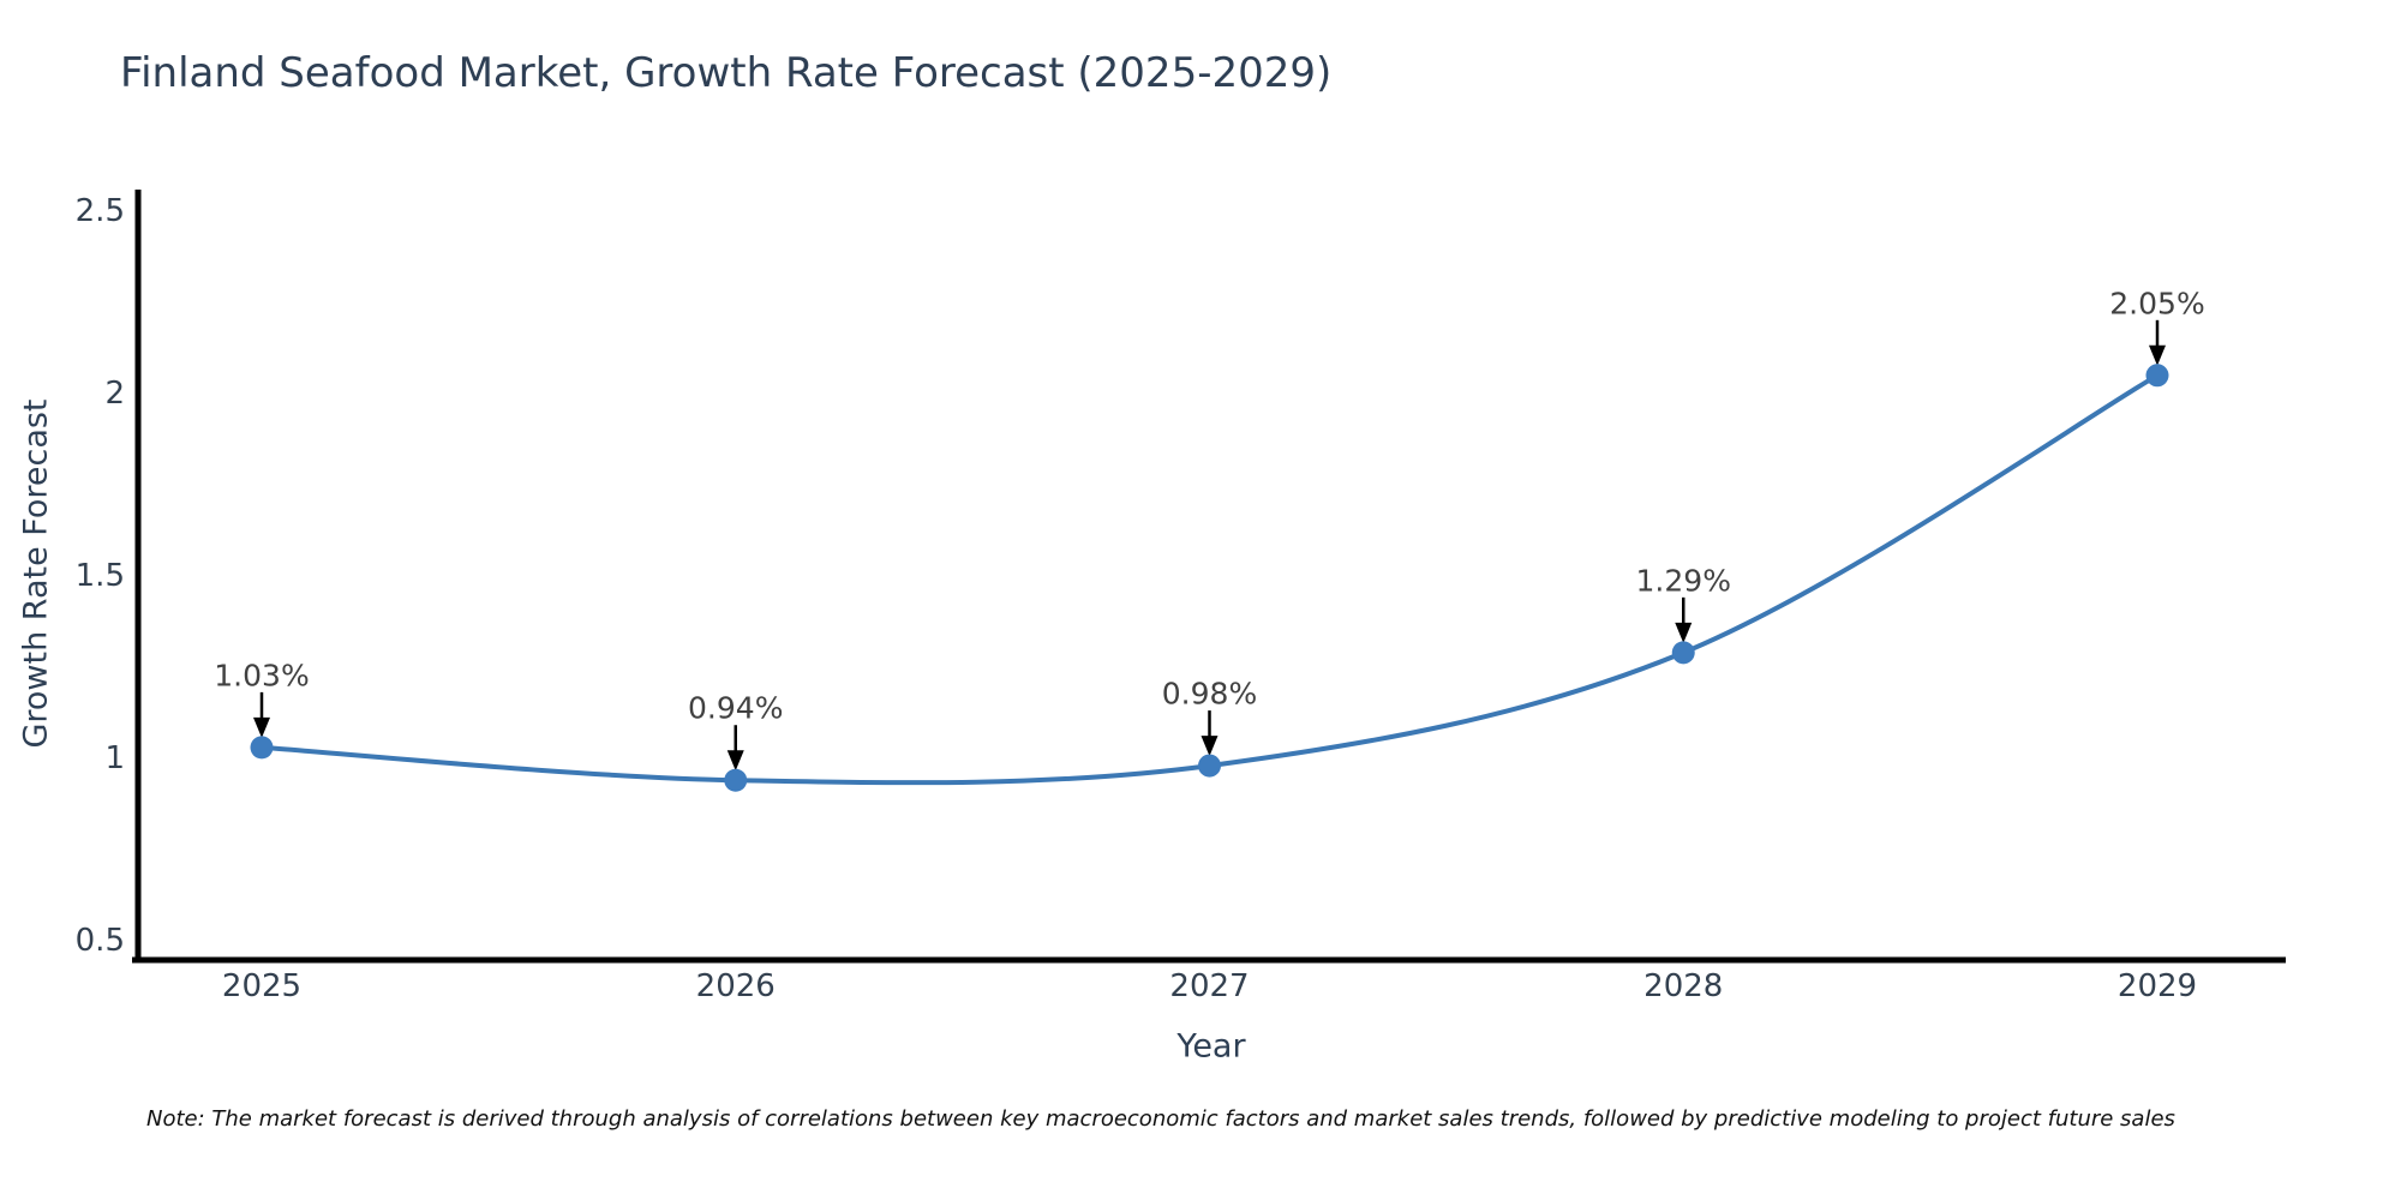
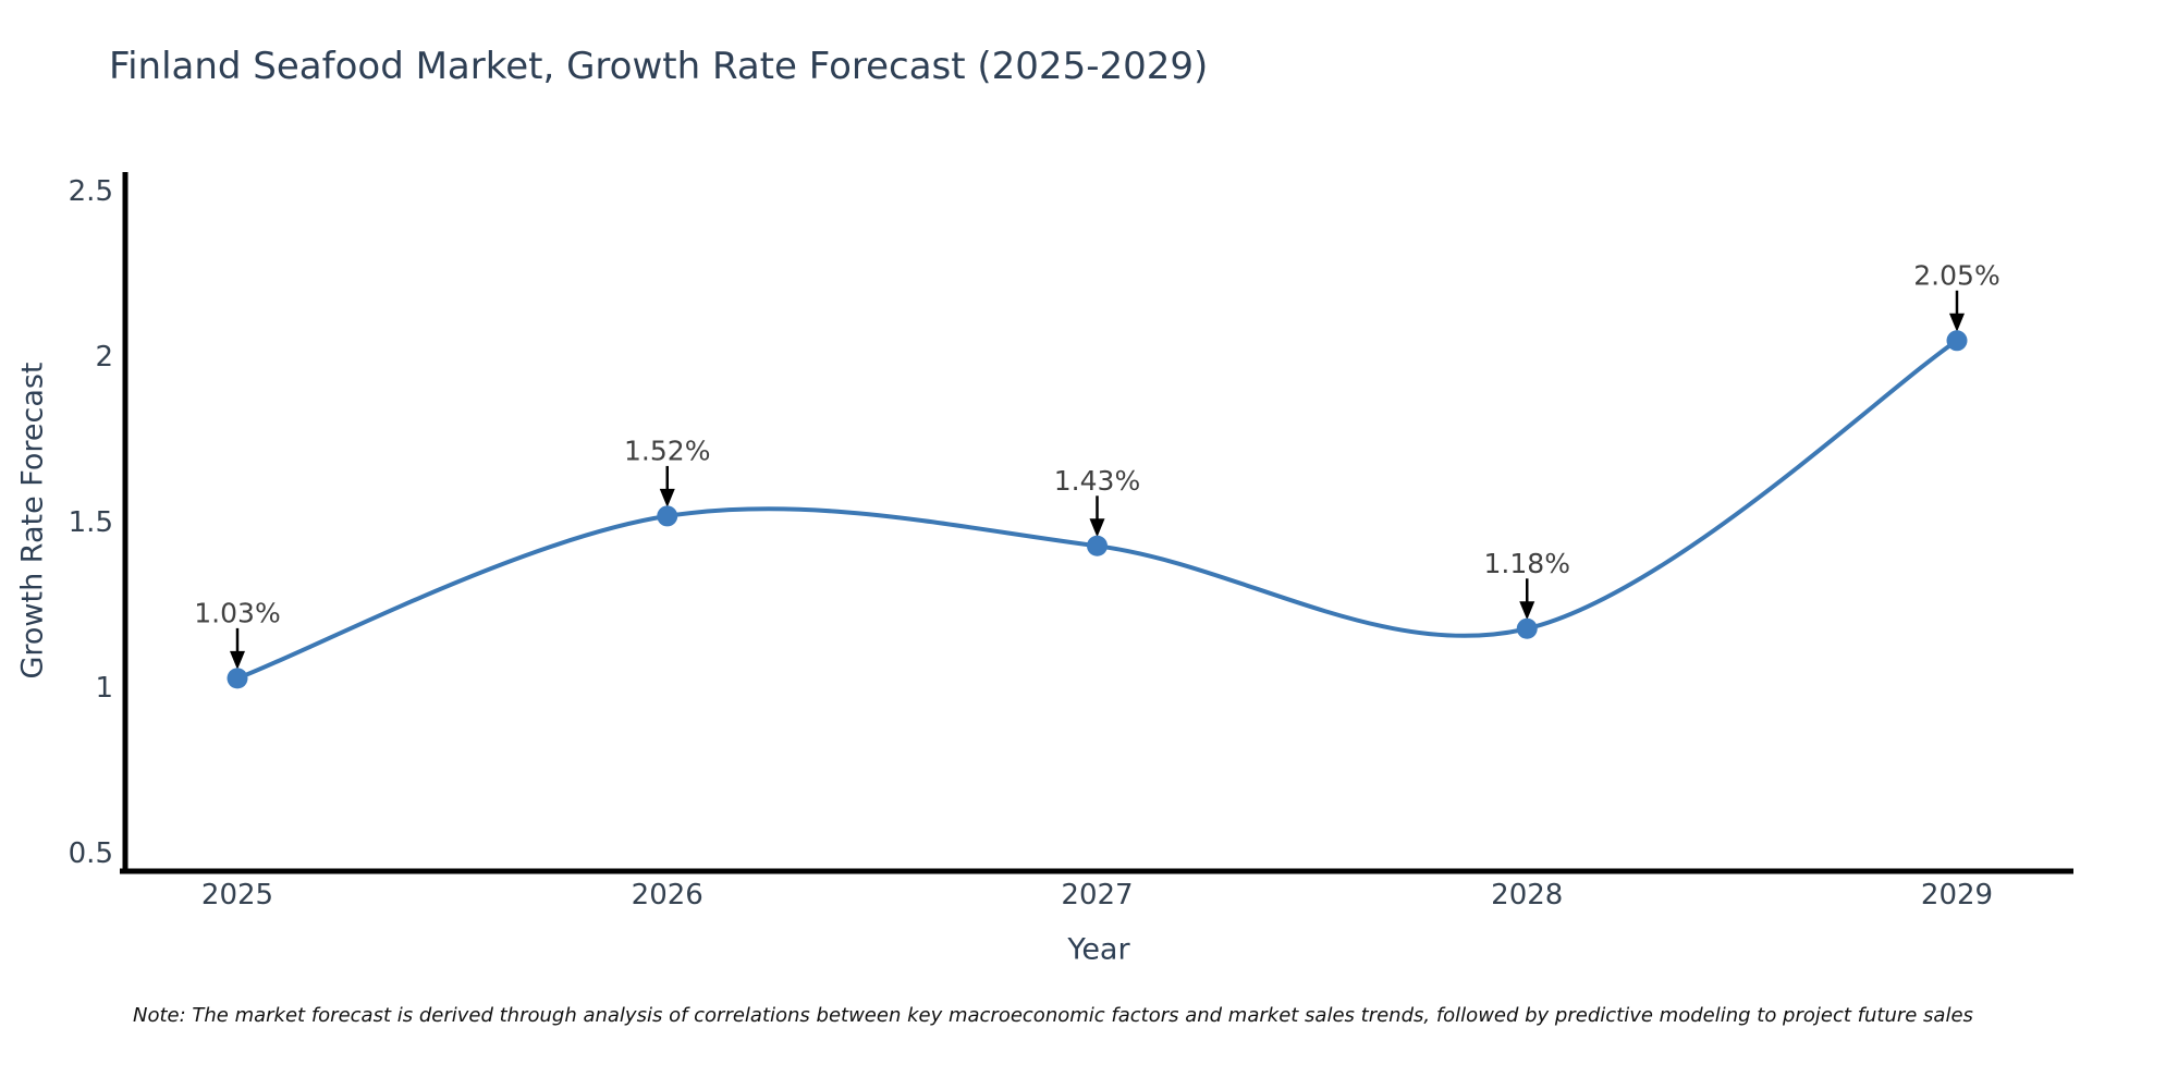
2026: 0.94% -> 1.52%
2027: 0.98% -> 1.43%
2028: 1.29% -> 1.18%
